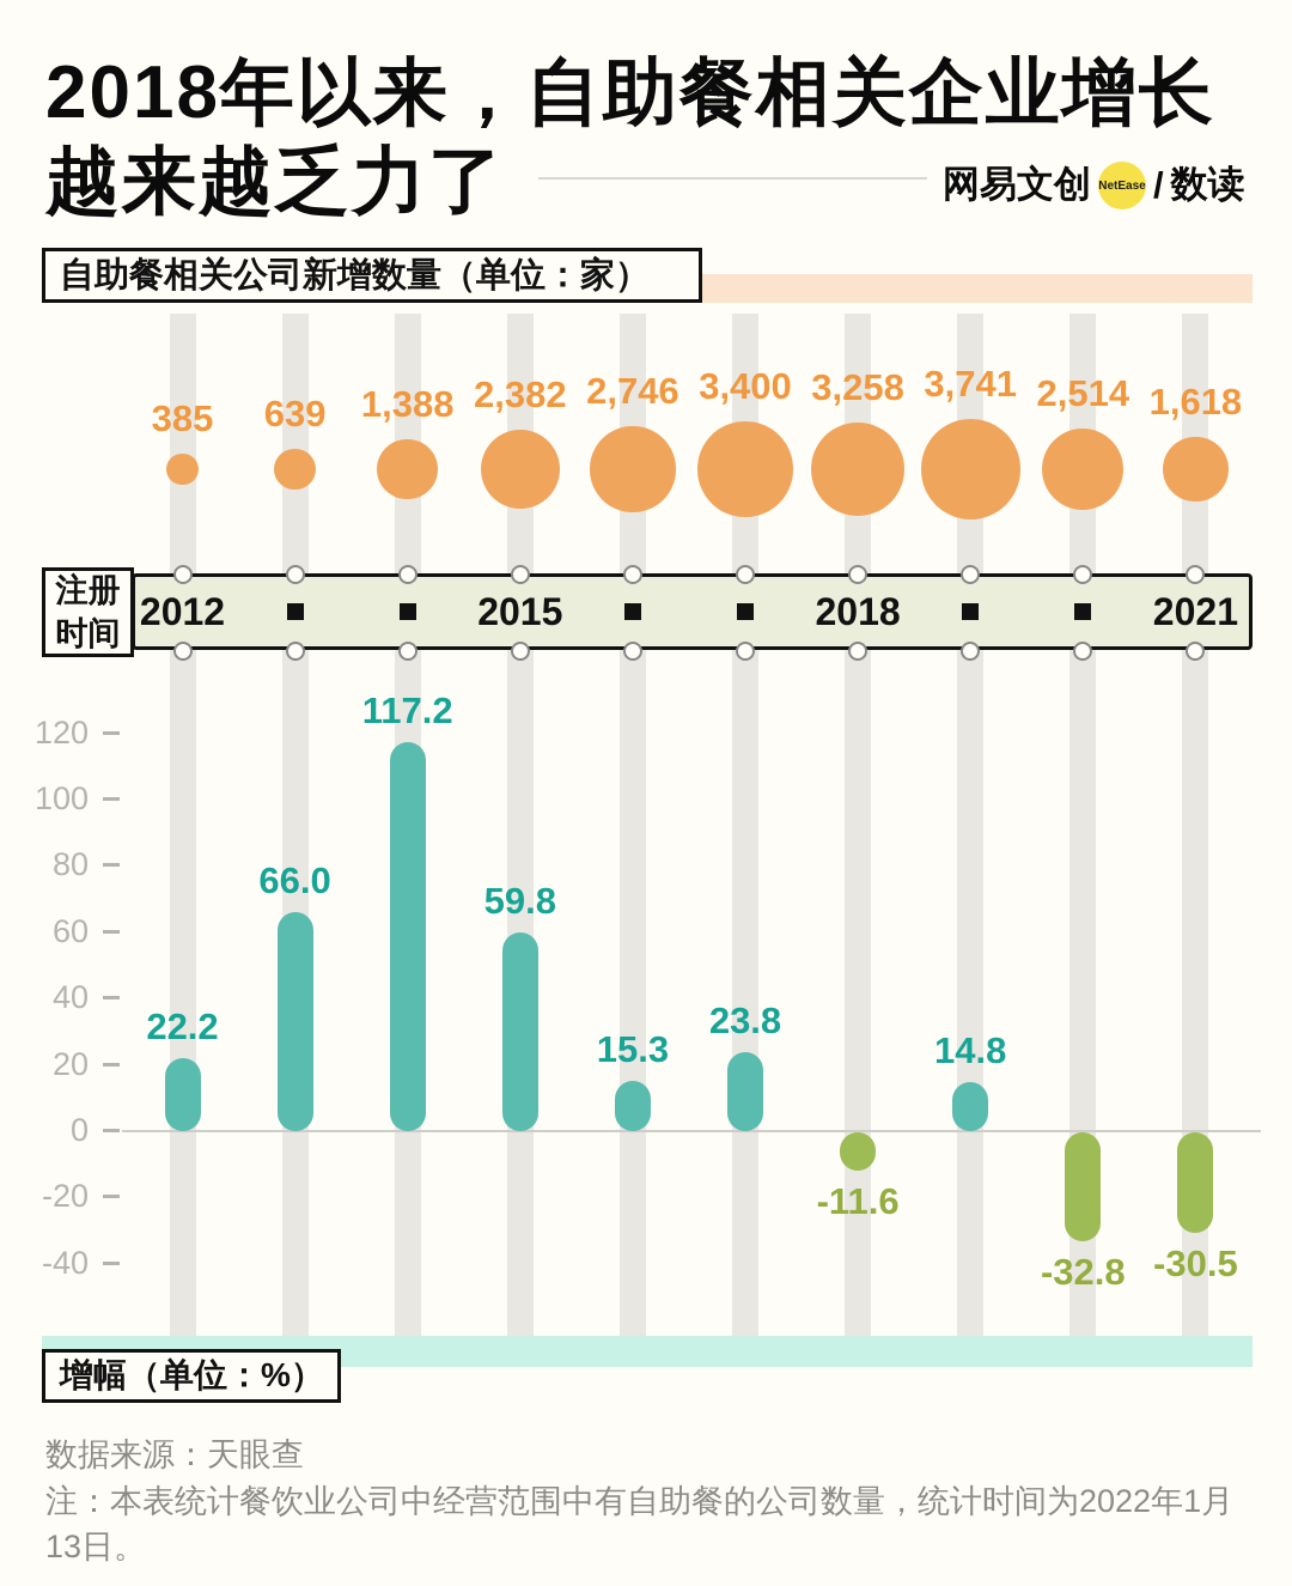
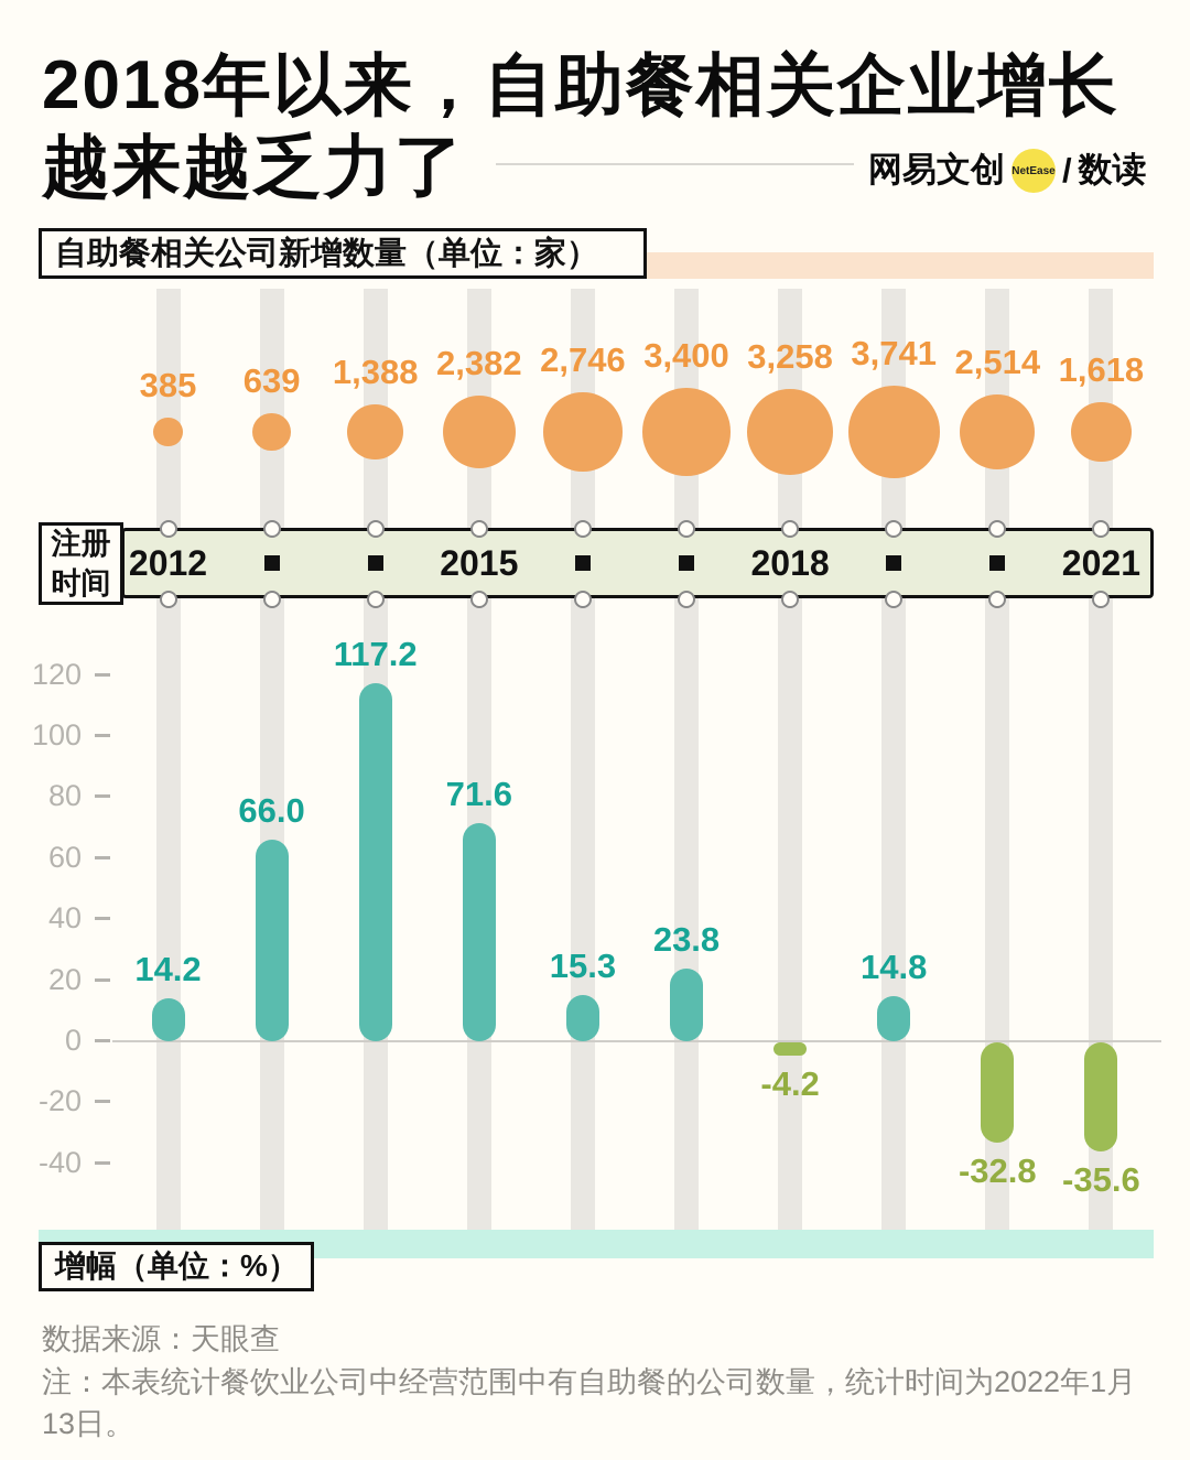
增幅（单位：%）/2012: 22.2 -> 14.2
增幅（单位：%）/2015: 59.8 -> 71.6
增幅（单位：%）/2018: -11.6 -> -4.2
增幅（单位：%）/2021: -30.5 -> -35.6
